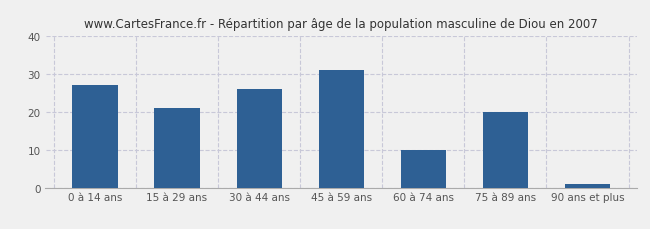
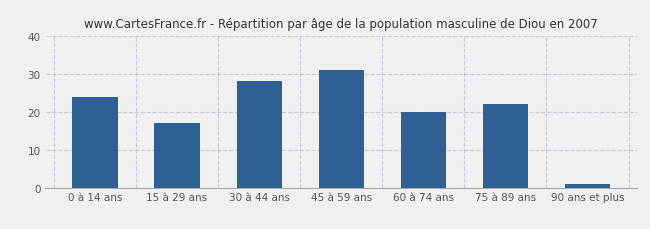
0 à 14 ans: 27 -> 24
15 à 29 ans: 21 -> 17
30 à 44 ans: 26 -> 28
60 à 74 ans: 10 -> 20
75 à 89 ans: 20 -> 22
